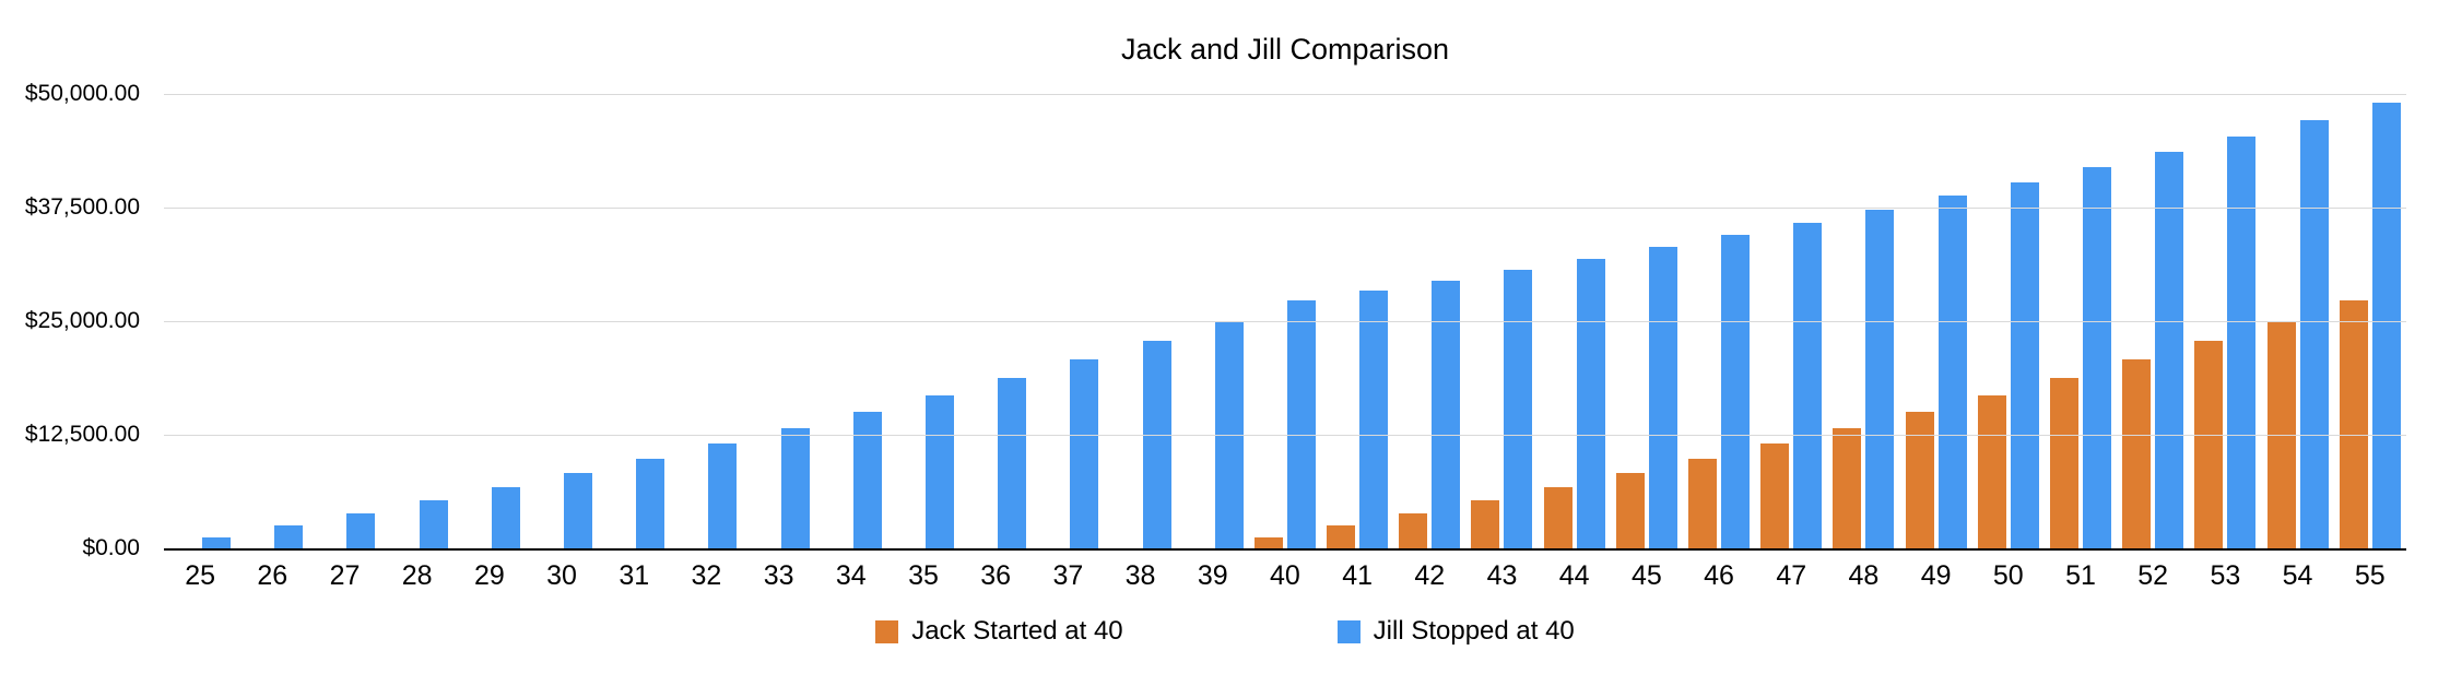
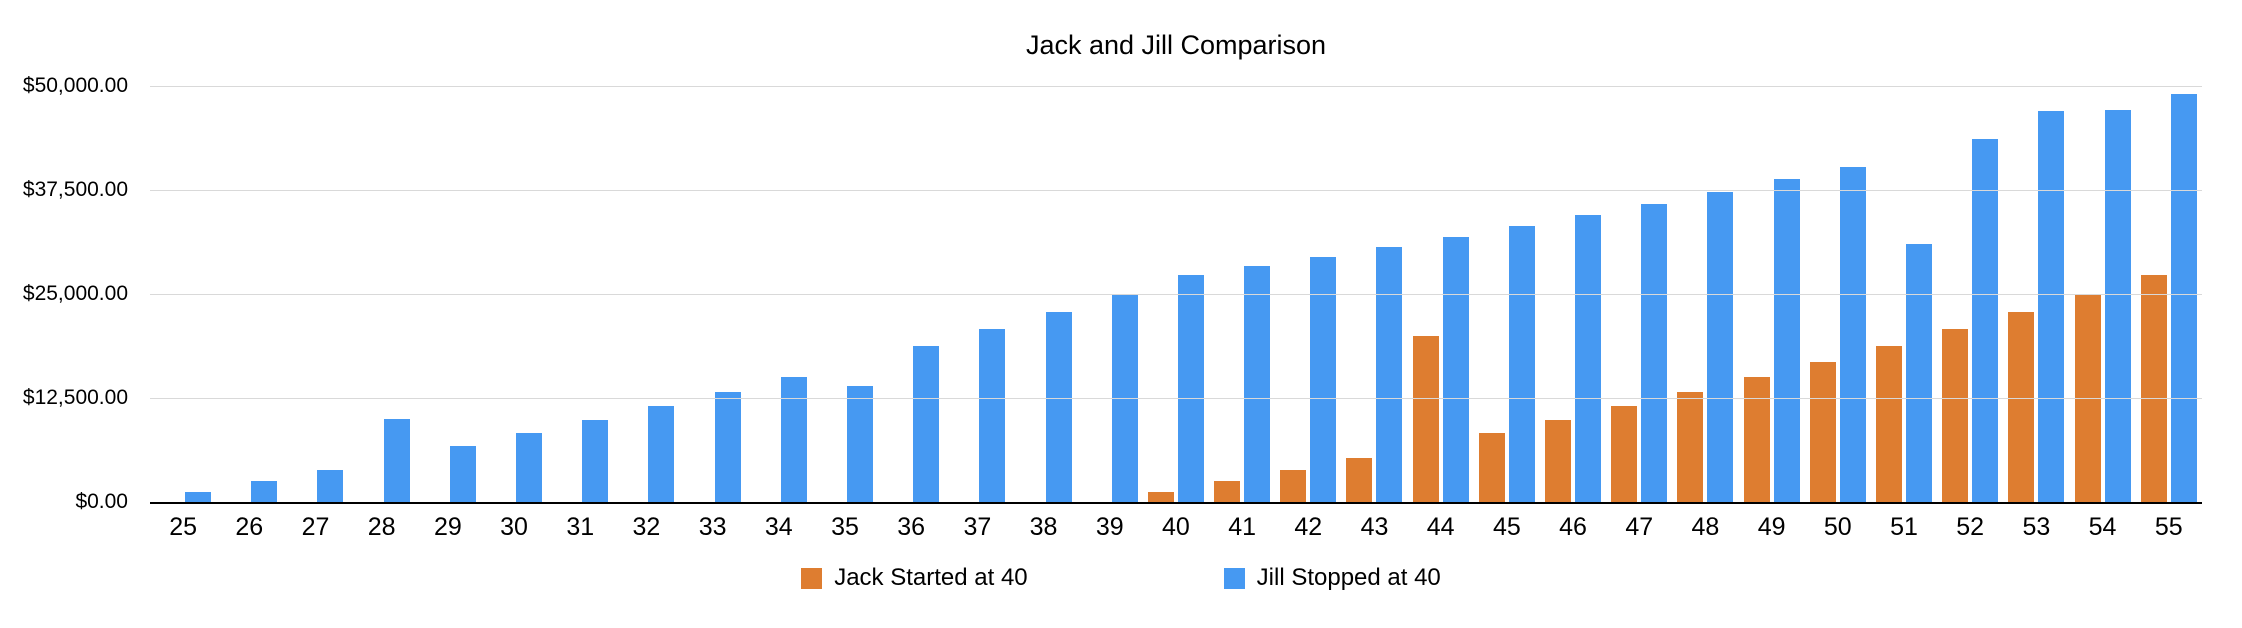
Jill Stopped at 40/28: $5000 -> $10000
Jill Stopped at 40/35: $17000 -> $14000
Jack Started at 40/44: $7000 -> $20000
Jill Stopped at 40/51: $42000 -> $31000
Jill Stopped at 40/53: $45000 -> $47000
